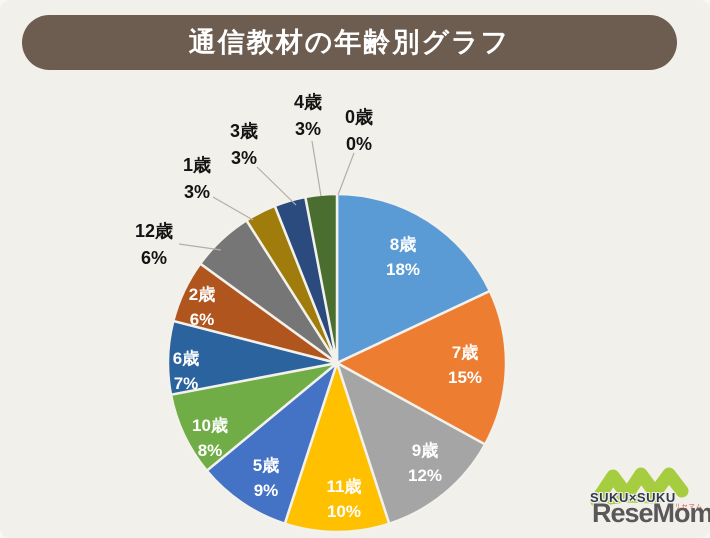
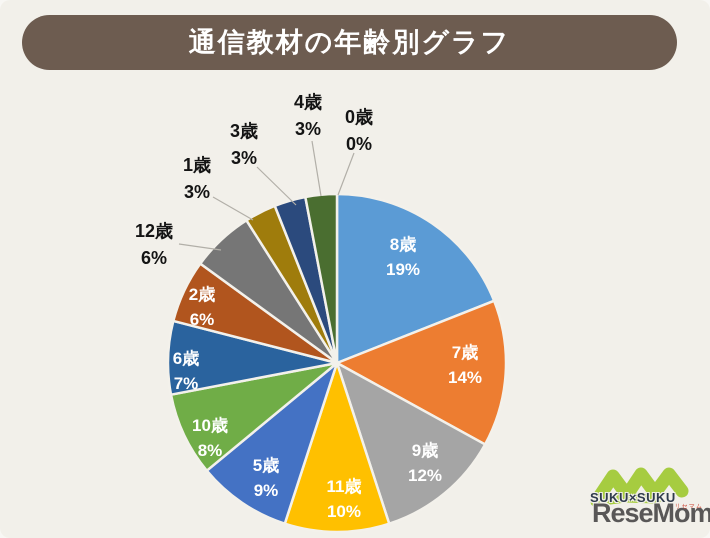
8歳: 18% -> 19%
7歳: 15% -> 14%
